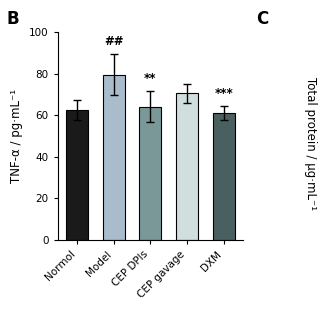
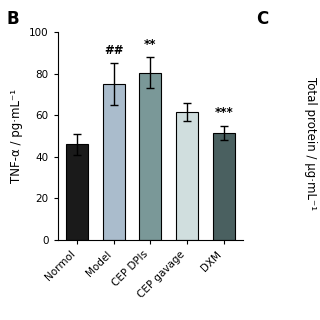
Normol: 62.5 -> 46.0
Model: 79.5 -> 75.0
CEP DPIs: 64.0 -> 80.5
CEP gavage: 70.5 -> 61.5
DXM: 61.0 -> 51.5
